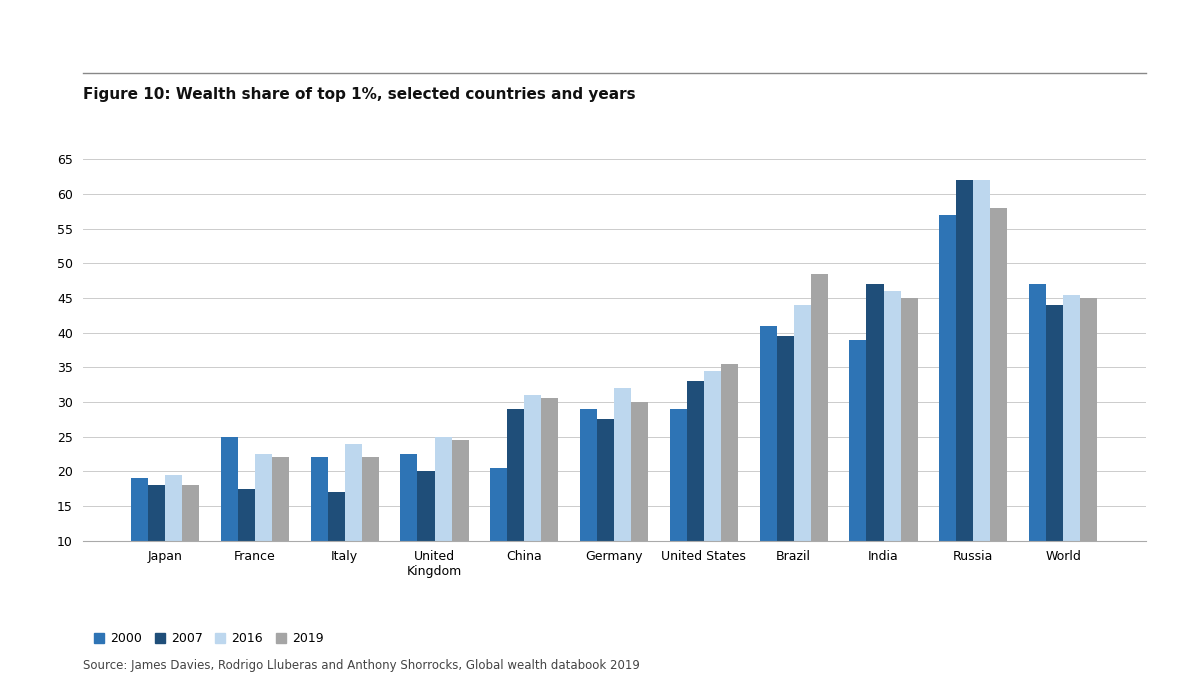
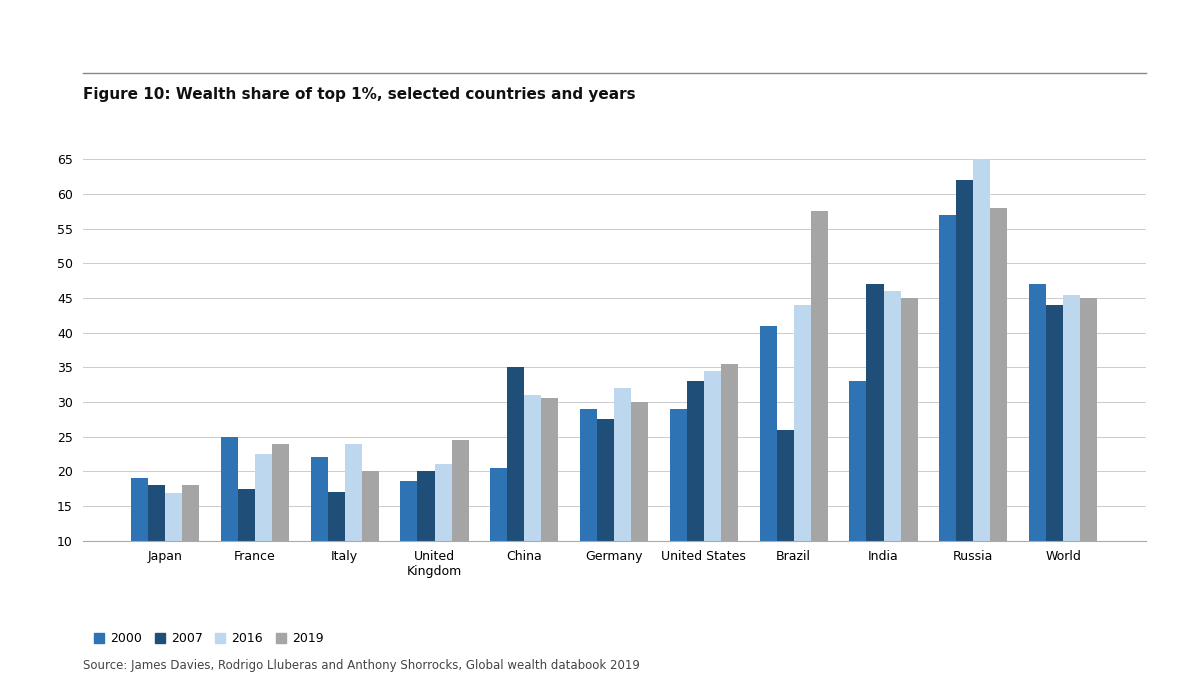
2016/Japan: 19.5 -> 16.8
2019/France: 22.0 -> 24.0
2019/Italy: 22.0 -> 20.0
2000/United Kingdom: 22.5 -> 18.6
2016/United Kingdom: 25.0 -> 21.0
2007/China: 29.0 -> 35.0
2007/Brazil: 39.5 -> 26.0
2019/Brazil: 48.5 -> 57.6
2000/India: 39.0 -> 33.0
2016/Russia: 62.0 -> 65.0
